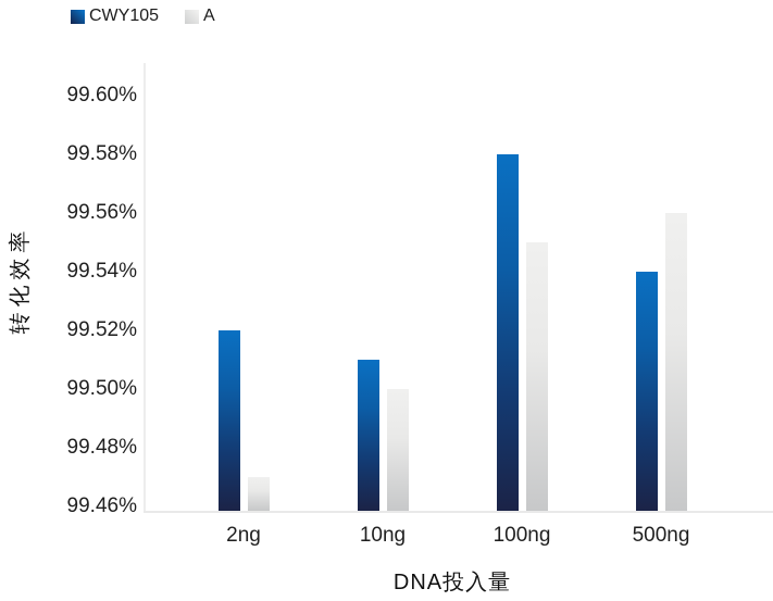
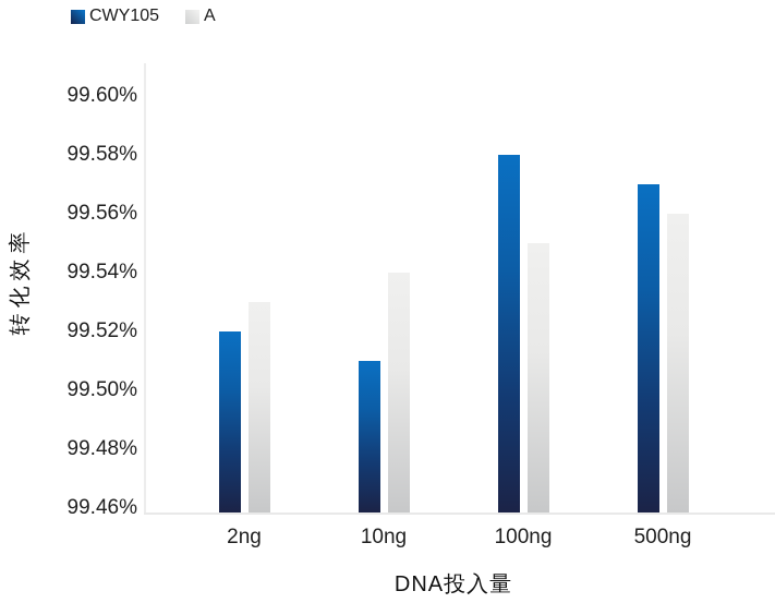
A/2ng: 99.47% -> 99.53%
A/10ng: 99.50% -> 99.54%
CWY105/500ng: 99.54% -> 99.57%
